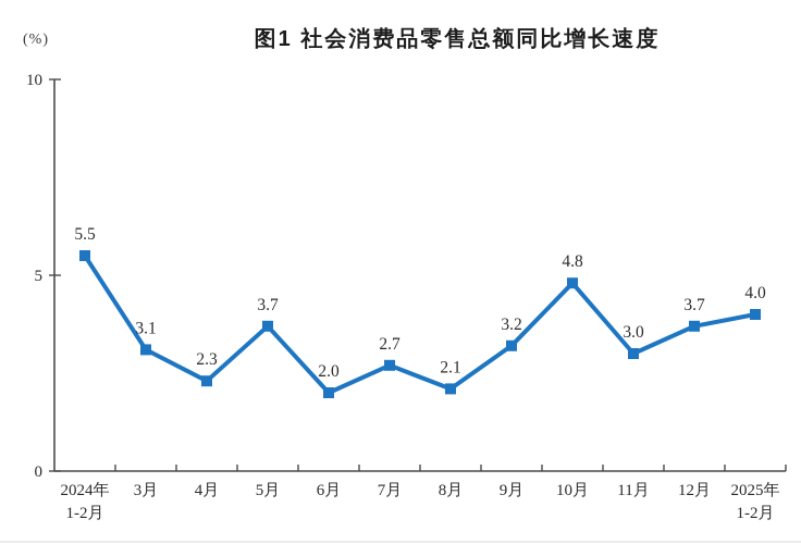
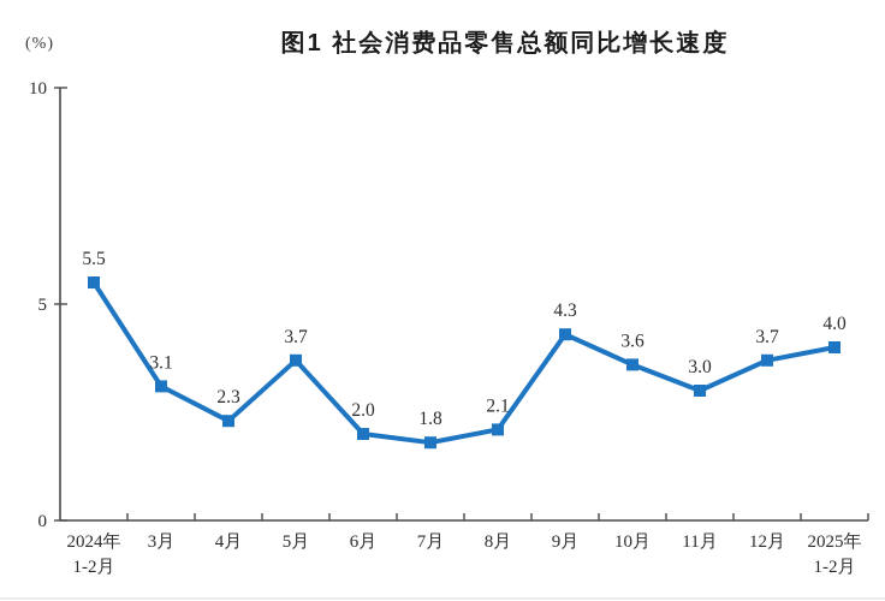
7月: 2.7 -> 1.8
9月: 3.2 -> 4.3
10月: 4.8 -> 3.6
